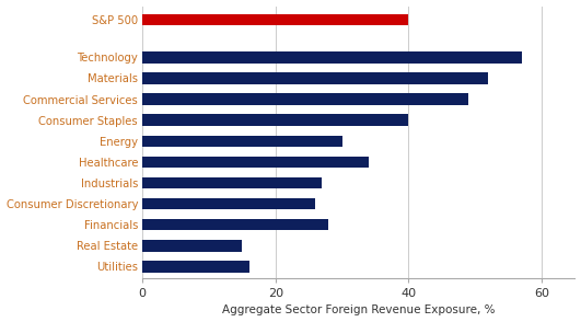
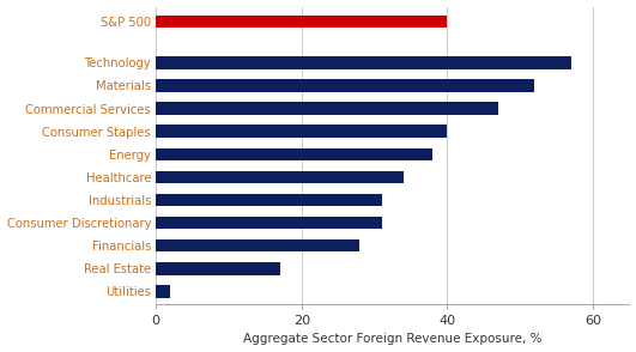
Commercial Services: 49 -> 47
Energy: 30 -> 38
Industrials: 27 -> 31
Consumer Discretionary: 26 -> 31
Real Estate: 15 -> 17
Utilities: 16 -> 2
